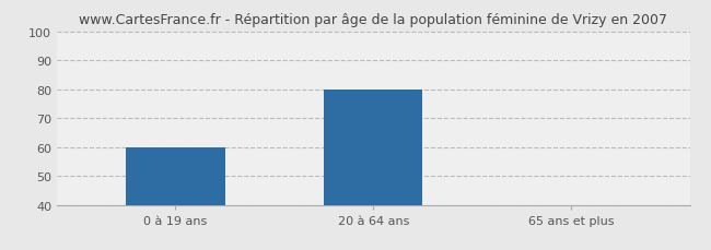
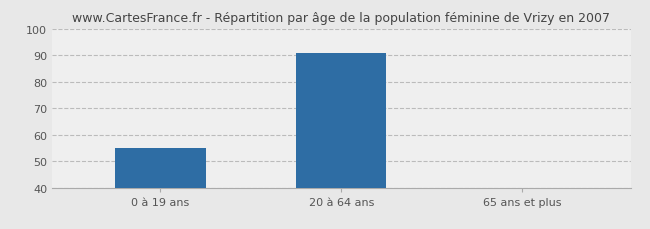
0 à 19 ans: 60 -> 55
20 à 64 ans: 80 -> 91
